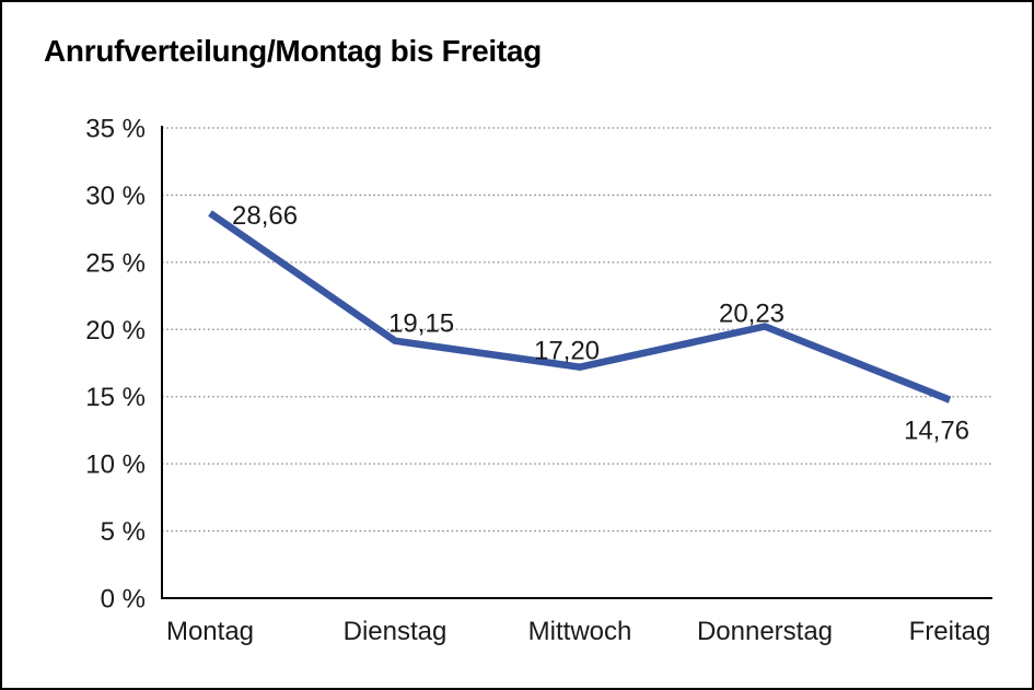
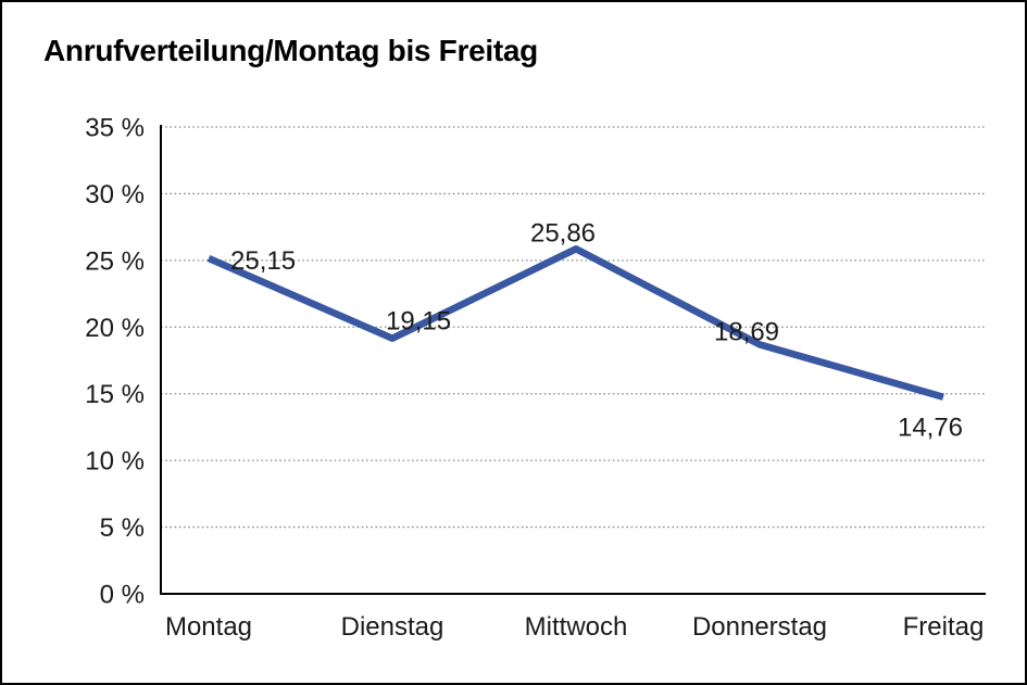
Montag: 28,66 -> 25,15
Mittwoch: 17,20 -> 25,86
Donnerstag: 20,23 -> 18,69
